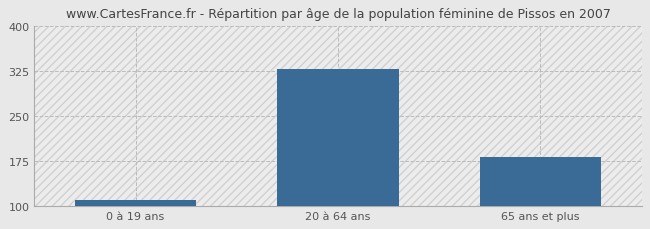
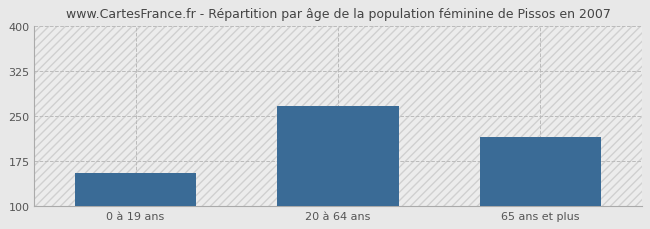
0 à 19 ans: 110 -> 154
20 à 64 ans: 328 -> 266
65 ans et plus: 181 -> 214
